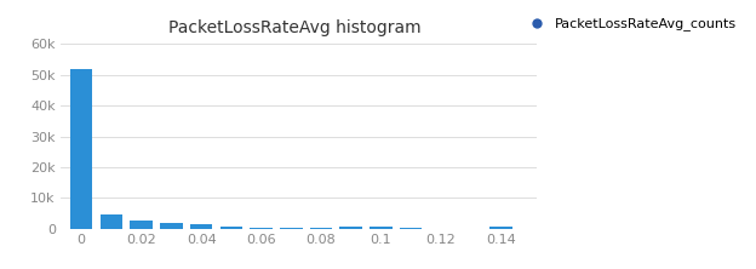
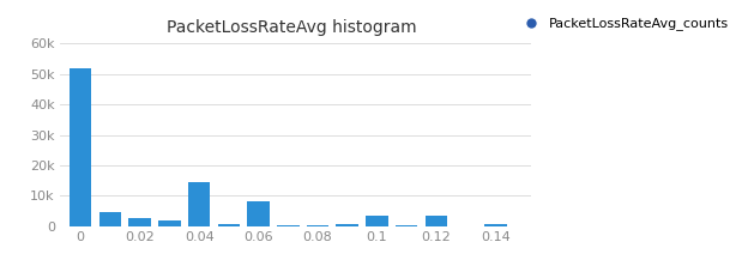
0.04: 1.3k -> 14.5k
0.06: 0.4k -> 8.0k
0.1: 0.6k -> 3.5k
0.12: 0.1k -> 3.5k
